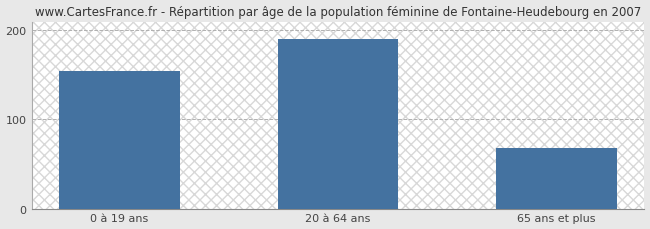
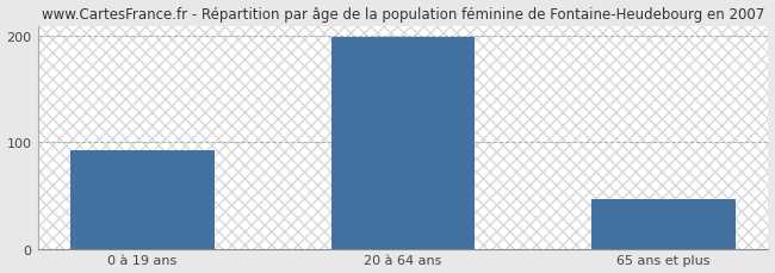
0 à 19 ans: 154 -> 93
20 à 64 ans: 190 -> 199
65 ans et plus: 68 -> 47
